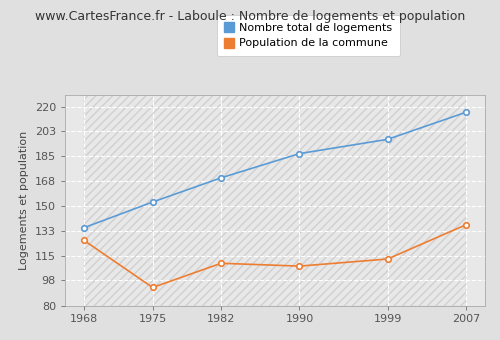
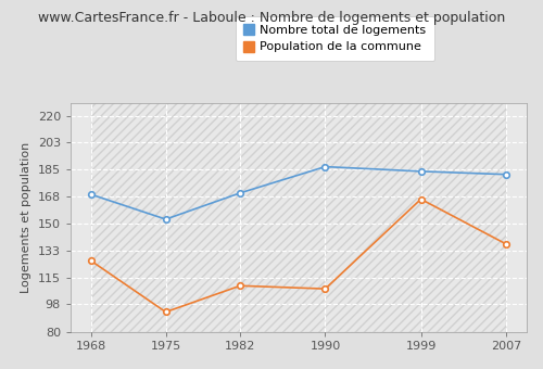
Nombre total de logements/1968: 135 -> 169
Nombre total de logements/1999: 197 -> 184
Population de la commune/1999: 113 -> 166
Nombre total de logements/2007: 216 -> 182
